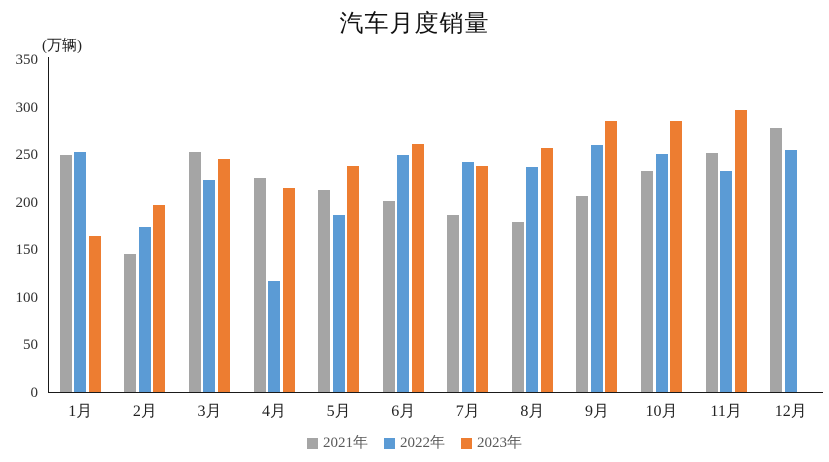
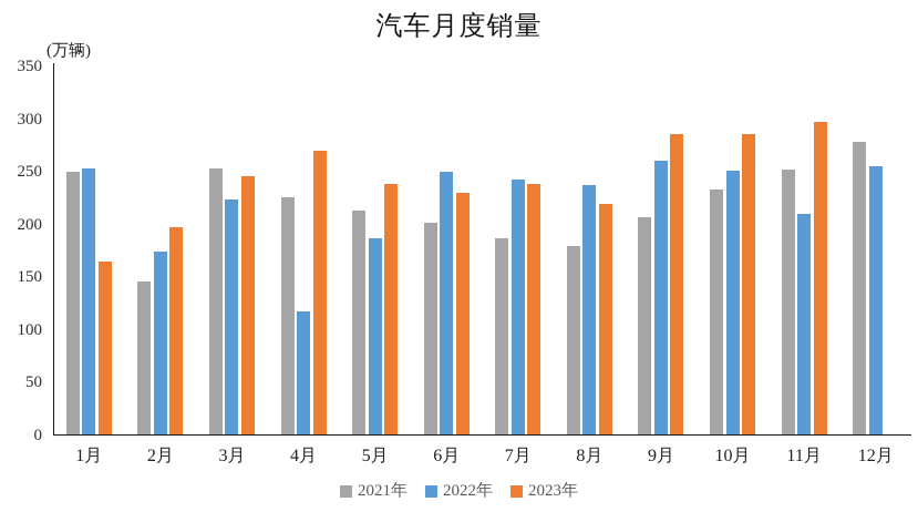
2023年/4月: 220 -> 270
2023年/6月: 260 -> 230
2023年/8月: 260 -> 220
2022年/11月: 230 -> 210
